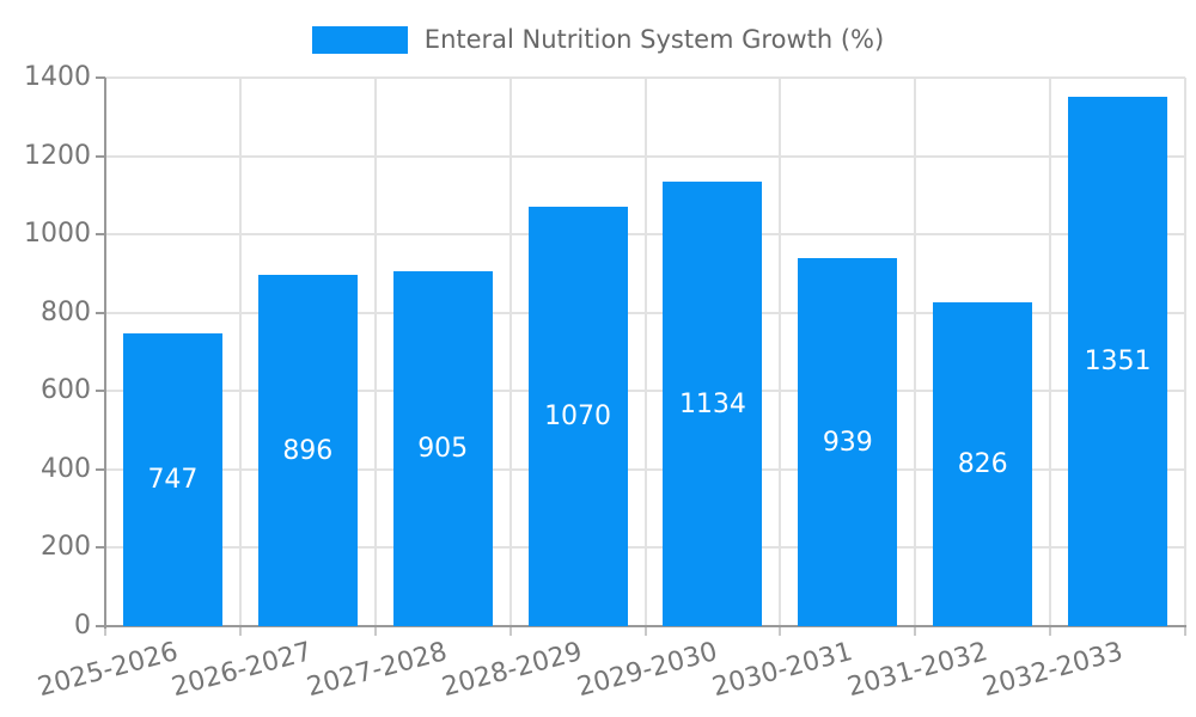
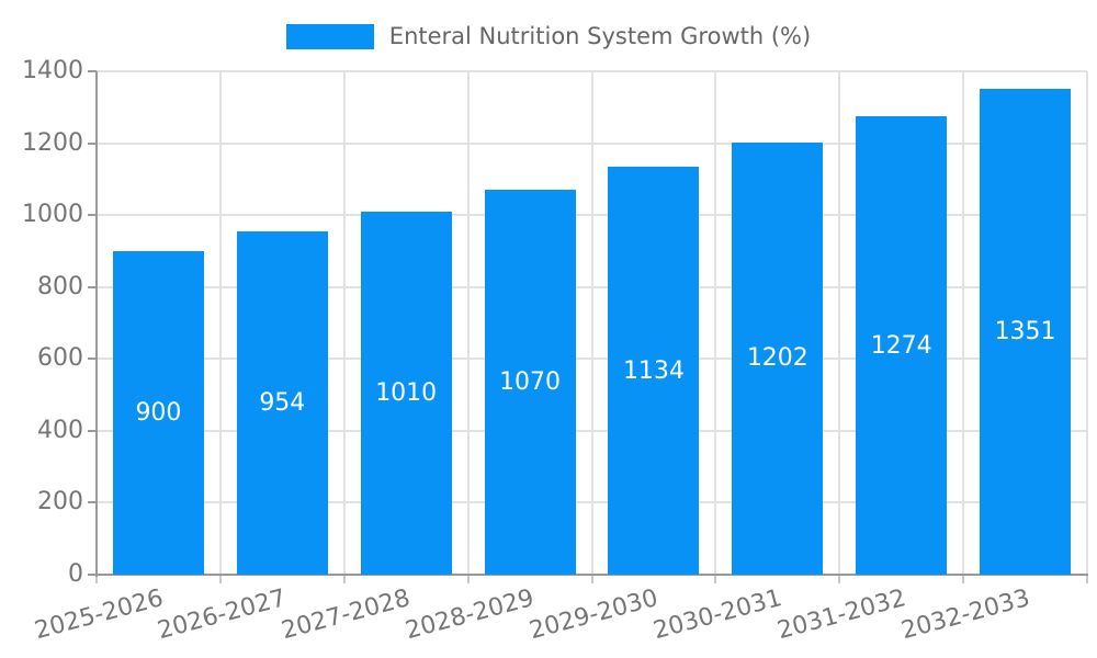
2025-2026: 747 -> 900
2026-2027: 896 -> 954
2027-2028: 905 -> 1010
2030-2031: 939 -> 1202
2031-2032: 826 -> 1274
